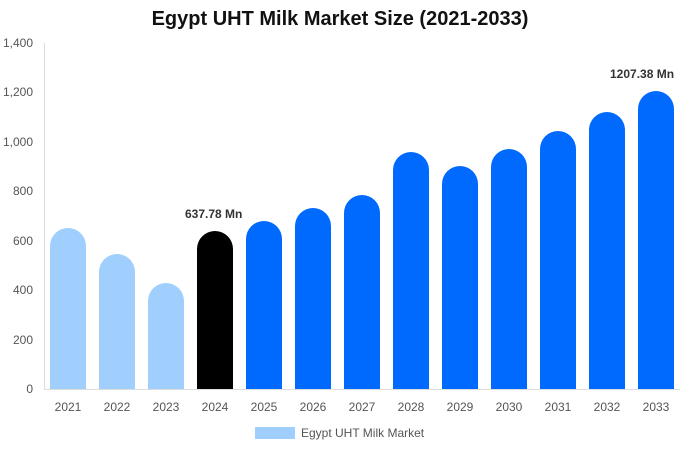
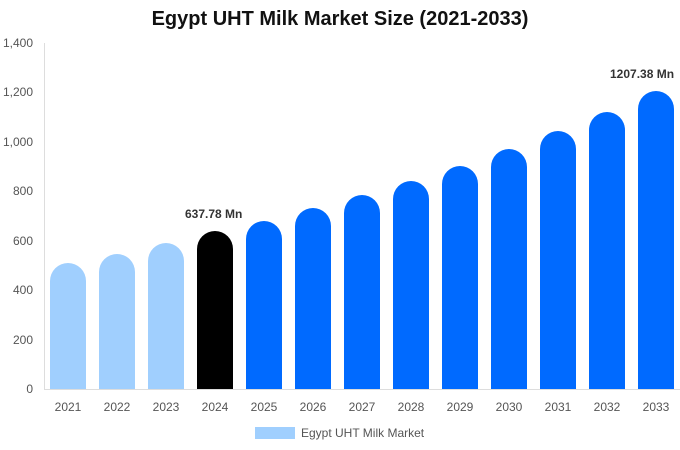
2021: 650 -> 510
2023: 430 -> 590
2028: 960 -> 840
